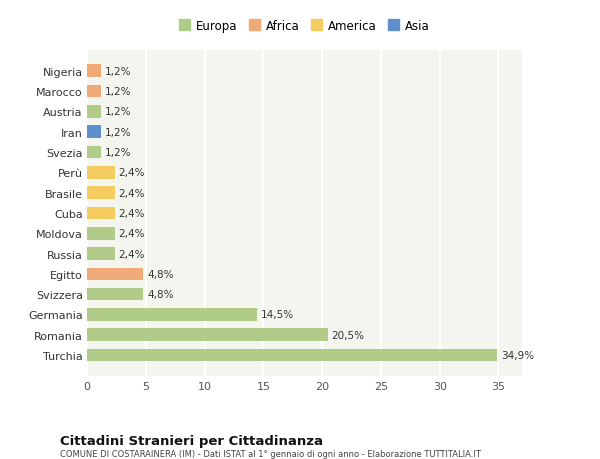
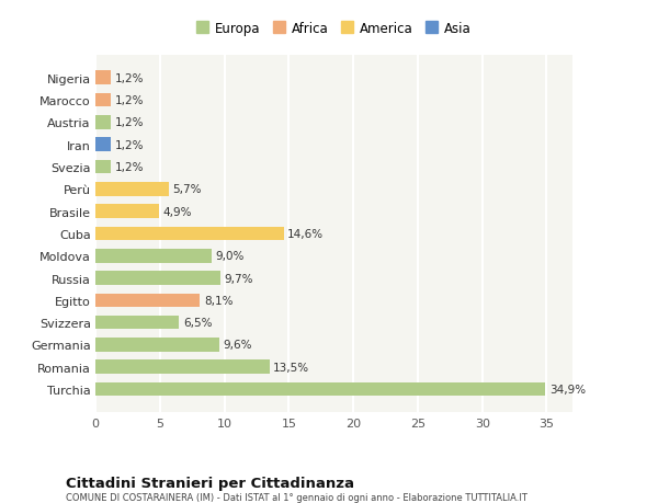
Perù: 2,4% -> 5,7%
Brasile: 2,4% -> 4,9%
Cuba: 2,4% -> 14,6%
Moldova: 2,4% -> 9,0%
Russia: 2,4% -> 9,7%
Egitto: 4,8% -> 8,1%
Svizzera: 4,8% -> 6,5%
Germania: 14,5% -> 9,6%
Romania: 20,5% -> 13,5%
